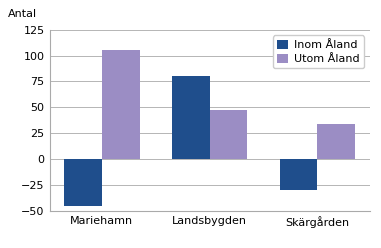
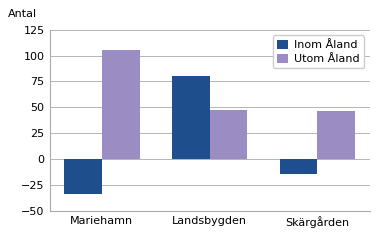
Inom Åland/Mariehamn: -45 -> -34
Inom Åland/Skärgården: -30 -> -14
Utom Åland/Skärgården: 34 -> 46
